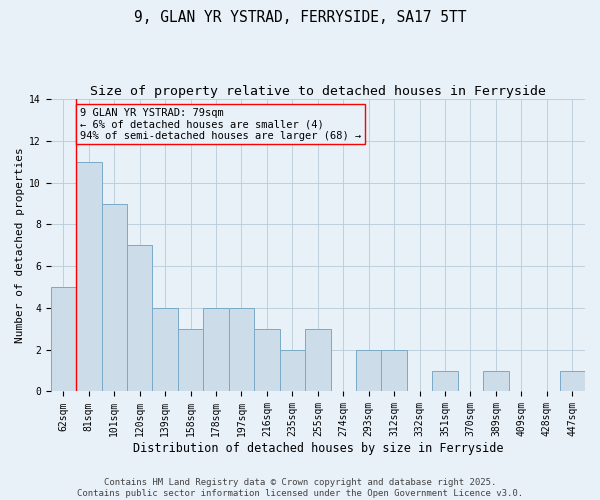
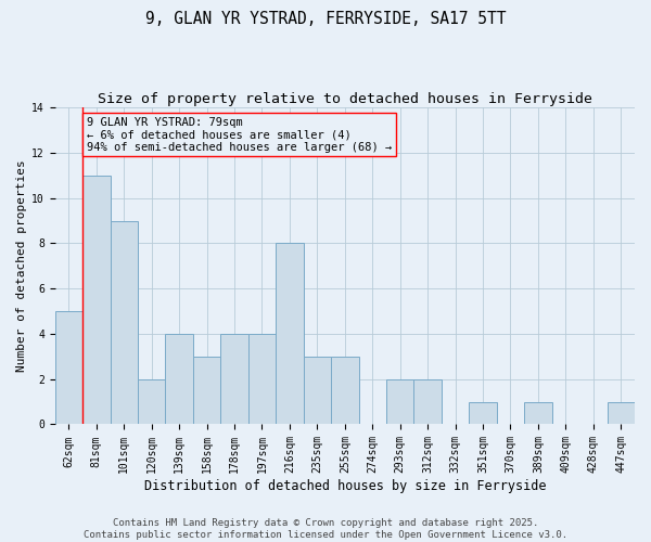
120sqm: 7 -> 2
216sqm: 3 -> 8
235sqm: 2 -> 3
